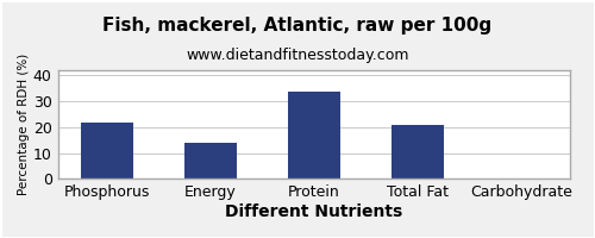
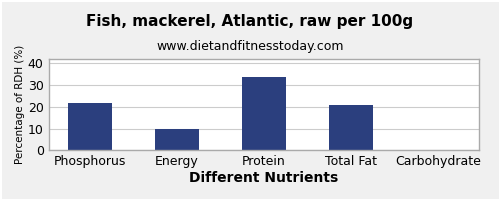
Energy: 14.0 -> 10.0
